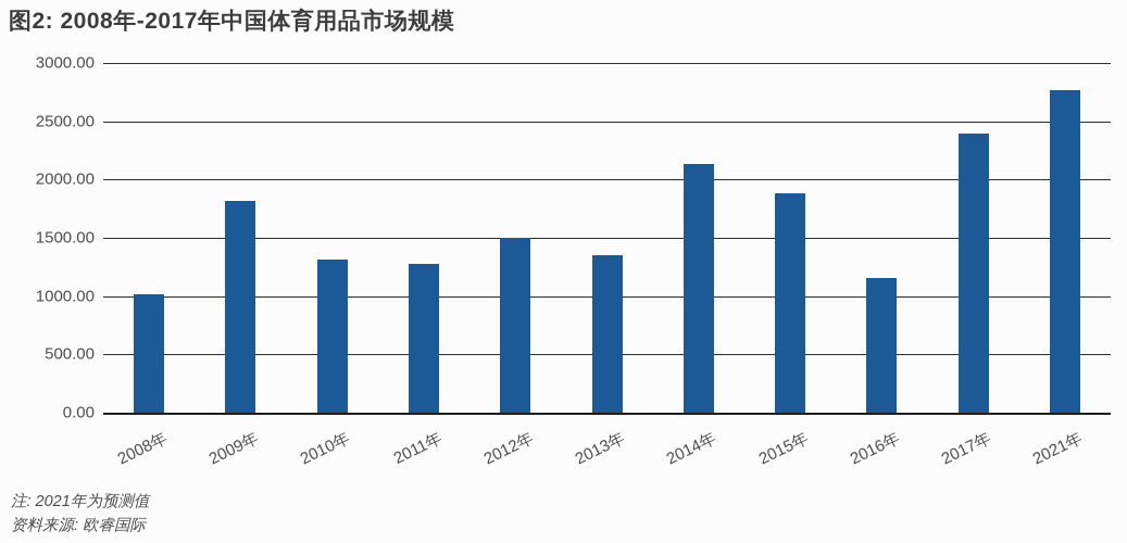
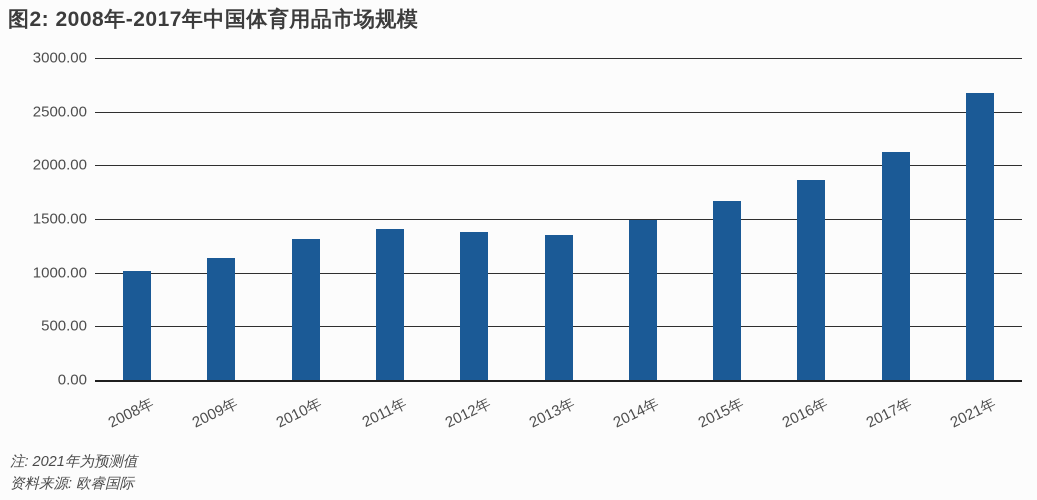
2009年: 1820 -> 1140
2011年: 1280 -> 1410
2012年: 1500 -> 1380
2014年: 2130 -> 1490
2015年: 1880 -> 1670
2016年: 1160 -> 1860
2017年: 2390 -> 2120
2021年: 2770 -> 2670
